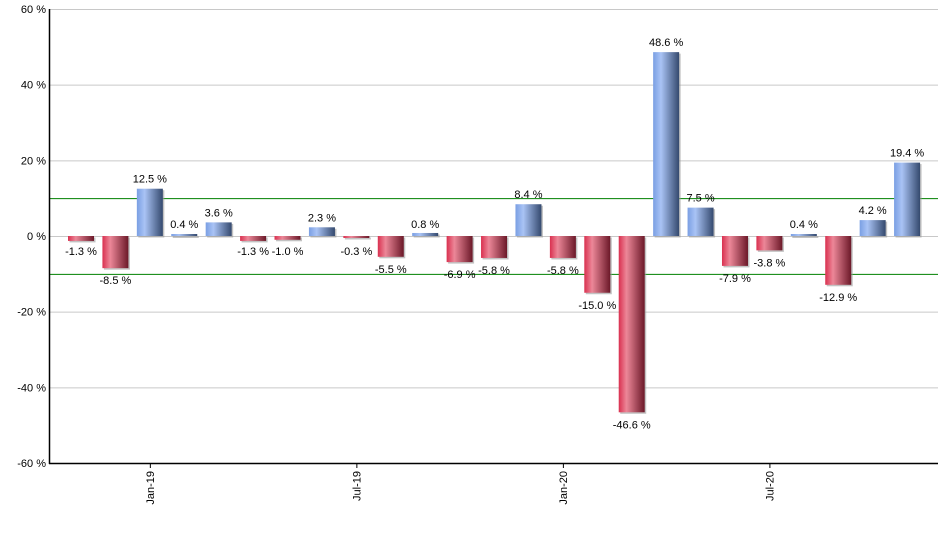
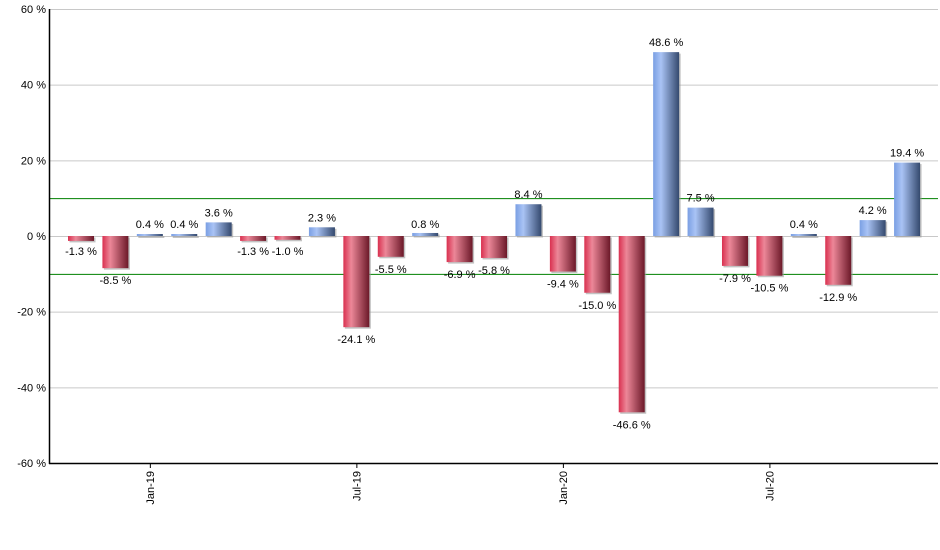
Jan-19: 12.5 -> 0.4
Jul-19: -0.3 -> -24.1
Jan-20: -5.8 -> -9.4
Jul-20: -3.8 -> -10.5
